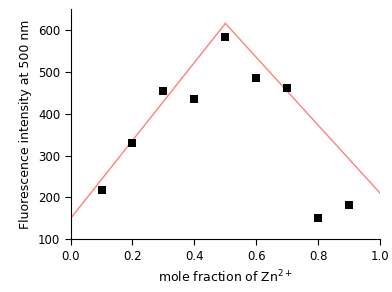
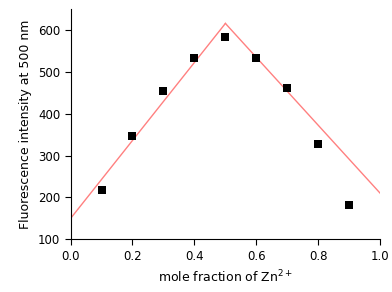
0.2: 330 -> 347
0.4: 435 -> 533
0.6: 485 -> 533
0.8: 150 -> 328
